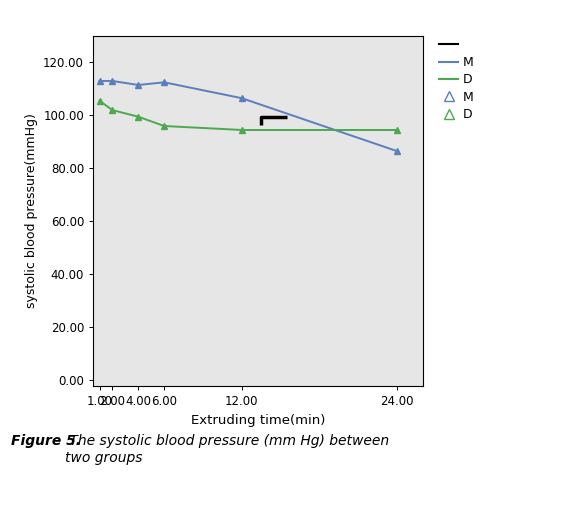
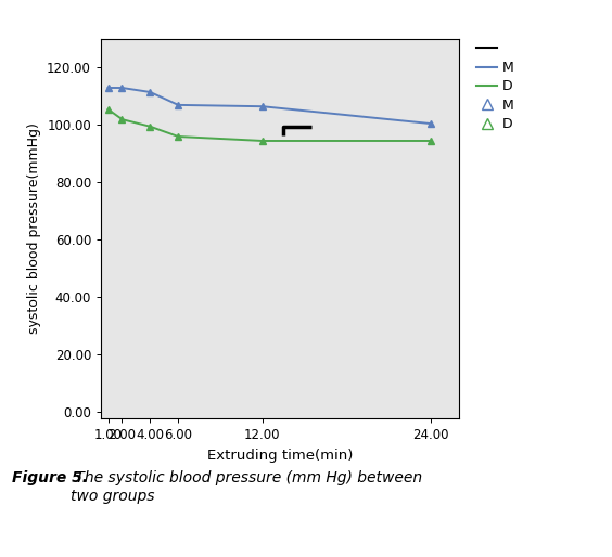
M/6.00: 112.5 -> 107.0
M/24.00: 86.5 -> 100.5
